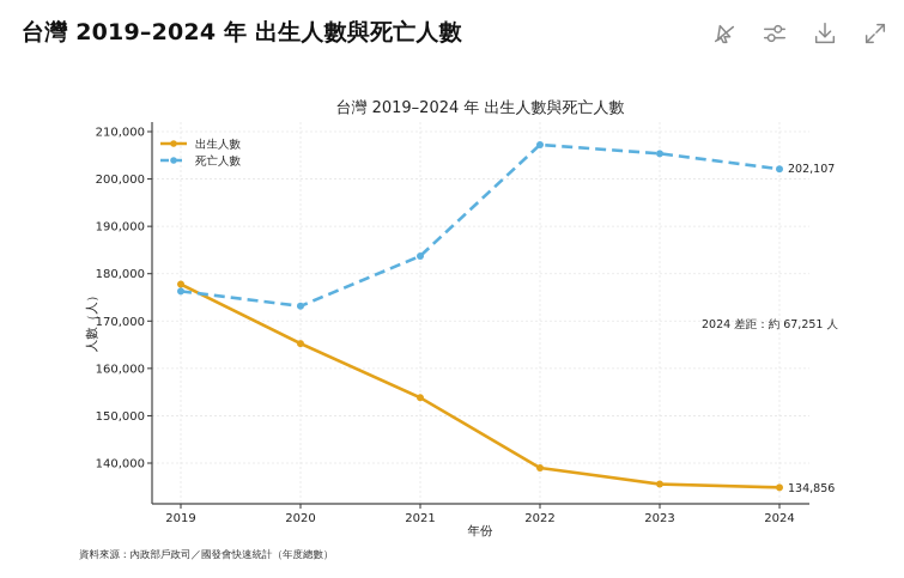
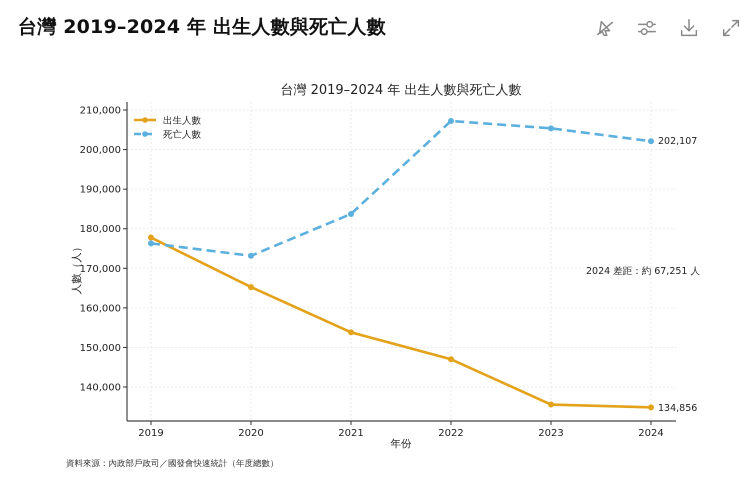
出生人數/2022: 139000 -> 147000
